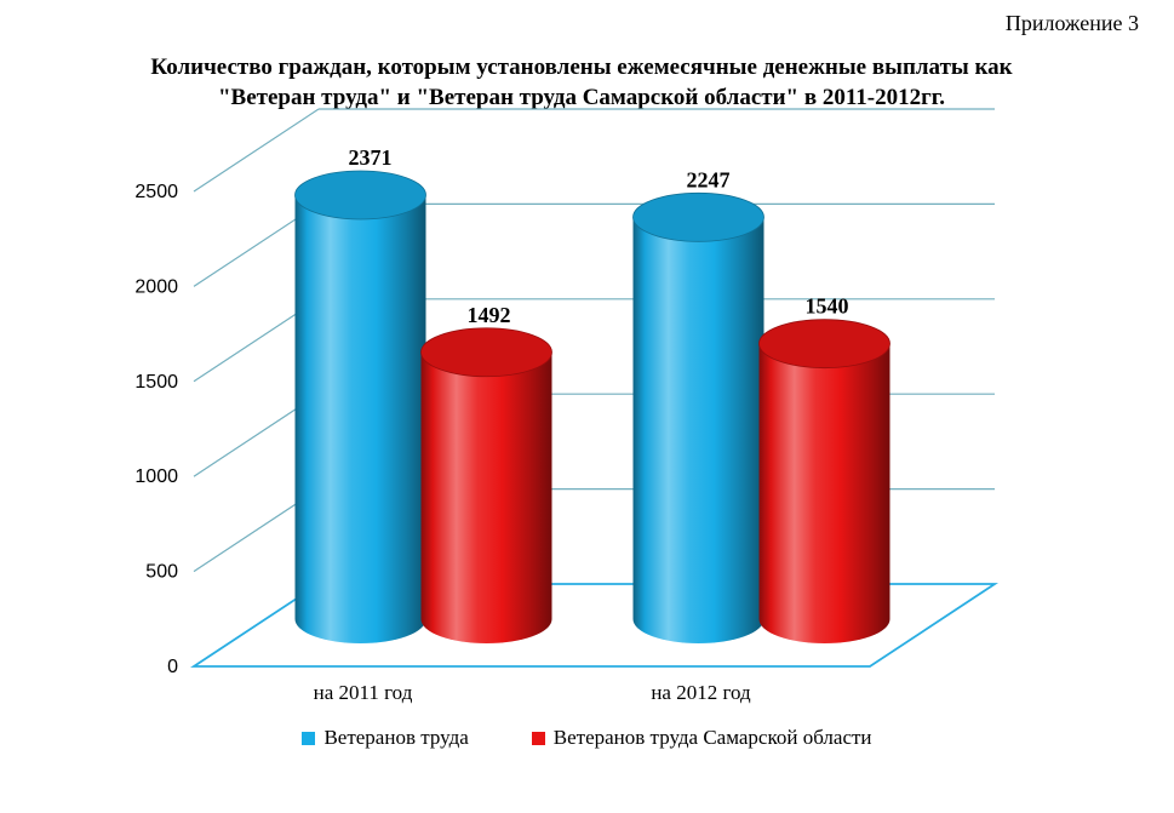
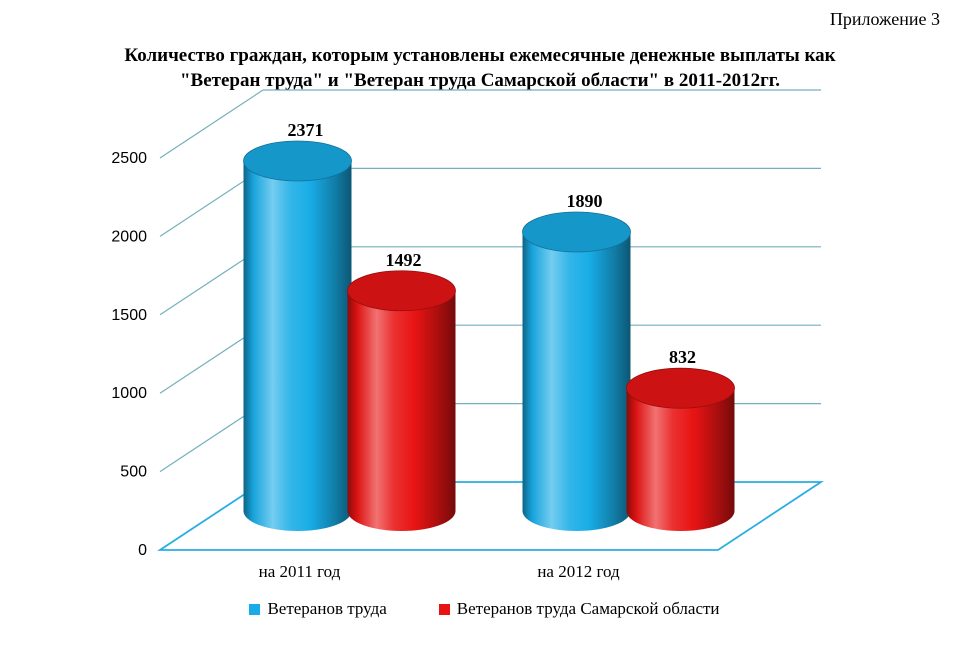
Ветеранов труда/на 2012 год: 2247 -> 1890
Ветеранов труда Самарской области/на 2012 год: 1540 -> 832
